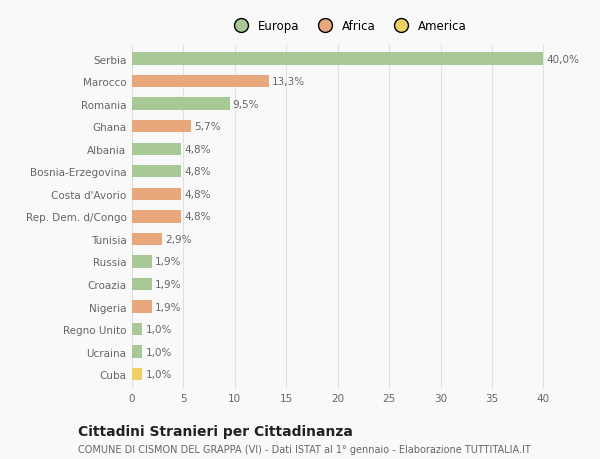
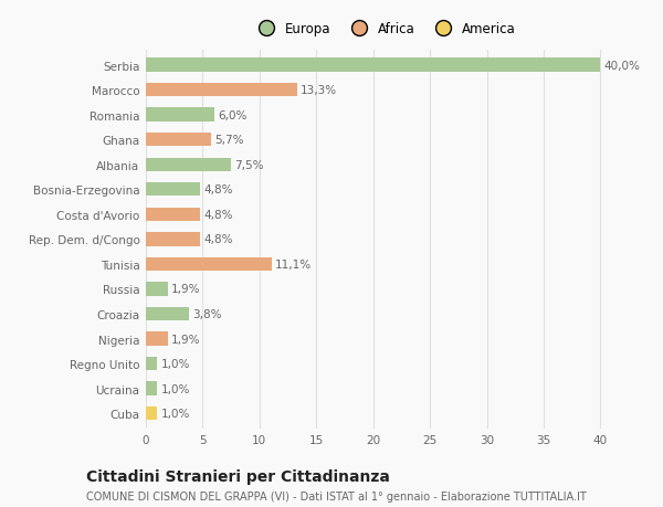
Romania: 9,5% -> 6,0%
Albania: 4,8% -> 7,5%
Tunisia: 2,9% -> 11,1%
Croazia: 1,9% -> 3,8%
